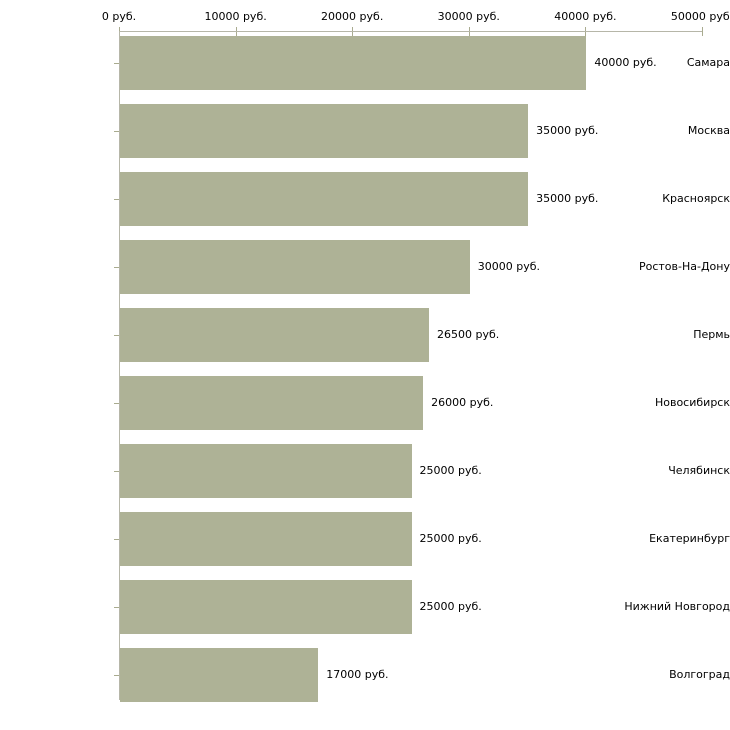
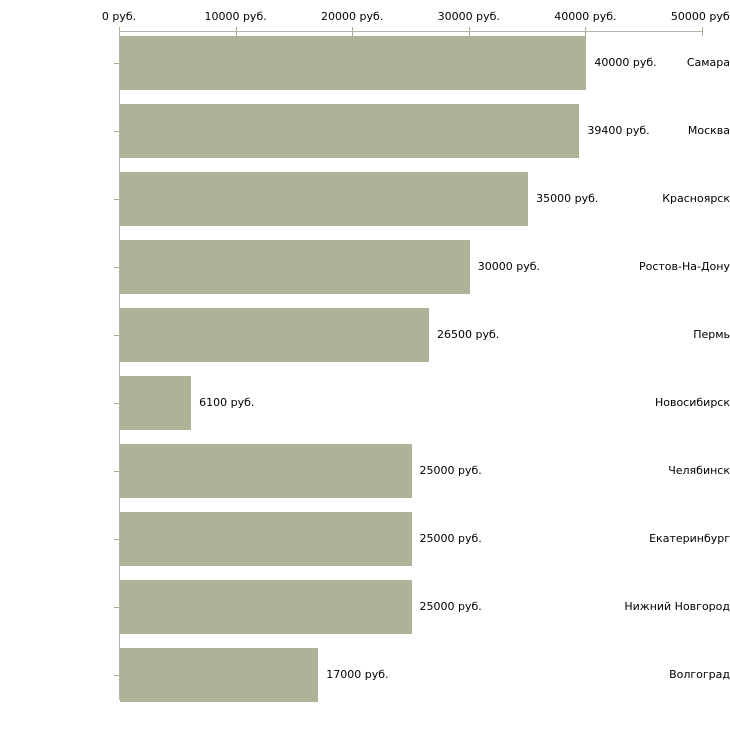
Москва: 35000 -> 39400
Новосибирск: 26000 -> 6100
